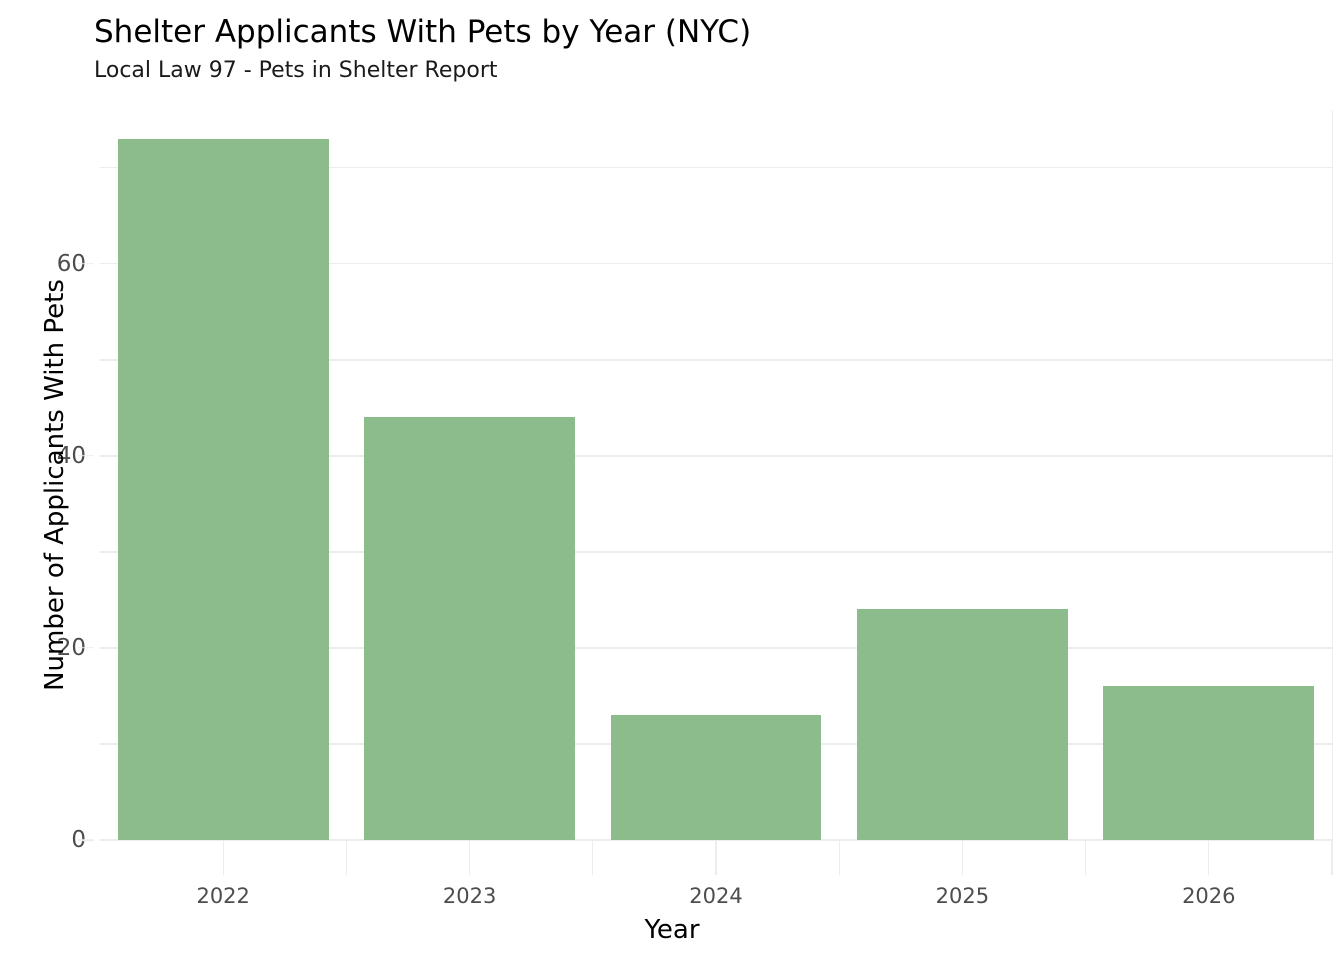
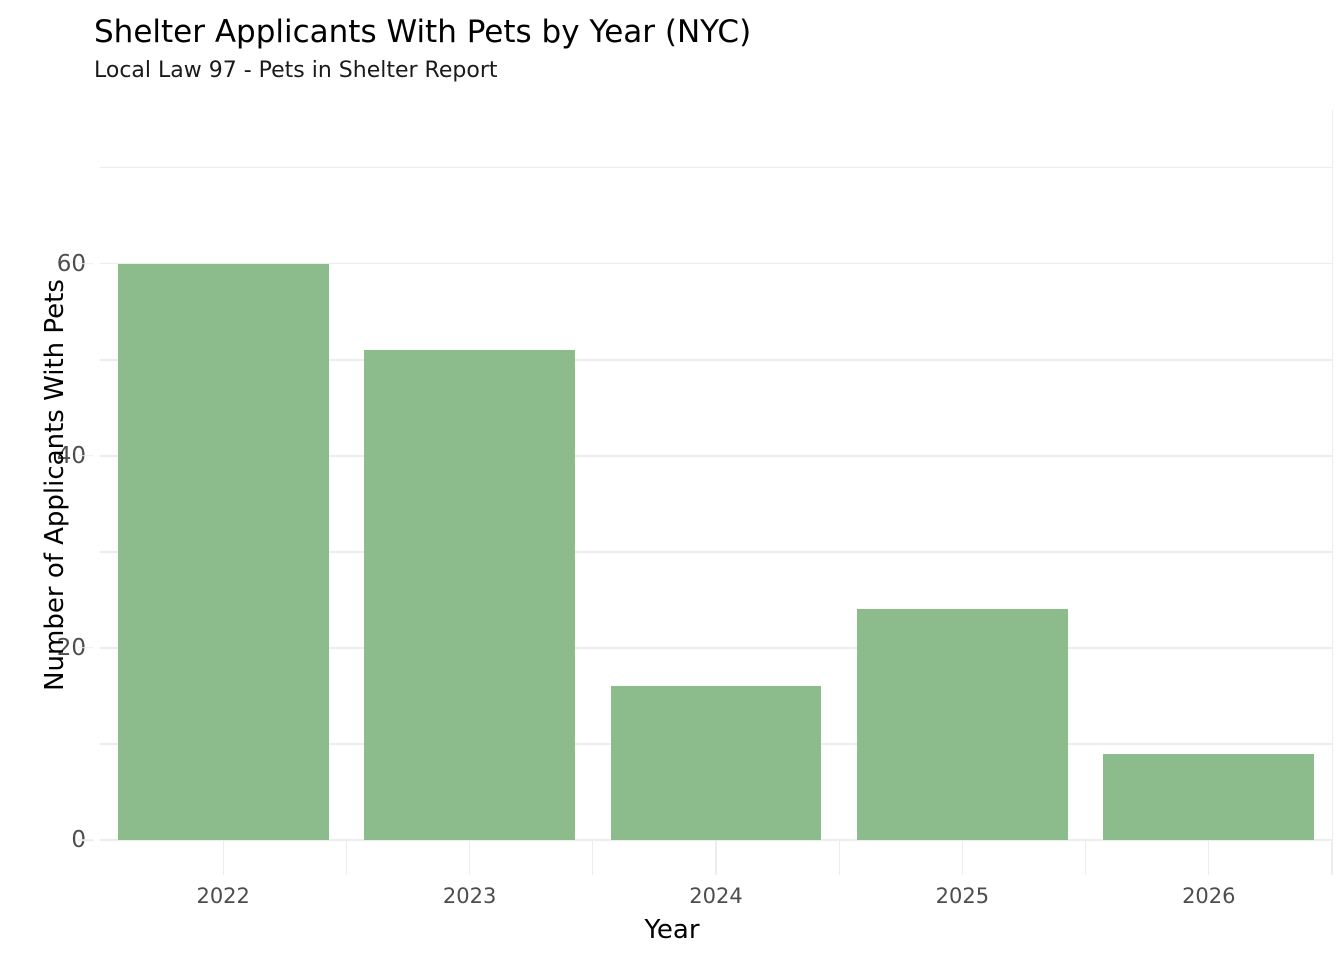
2022: 73 -> 60
2023: 44 -> 51
2024: 13 -> 16
2026: 16 -> 9
